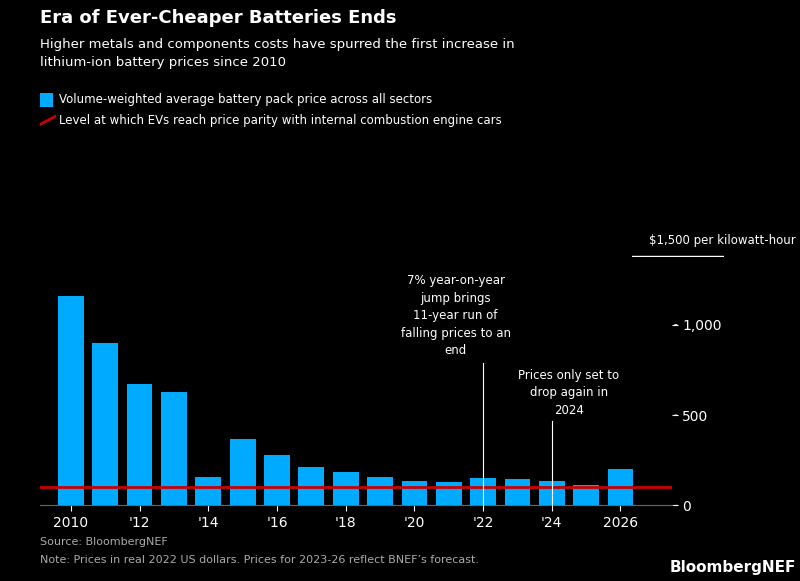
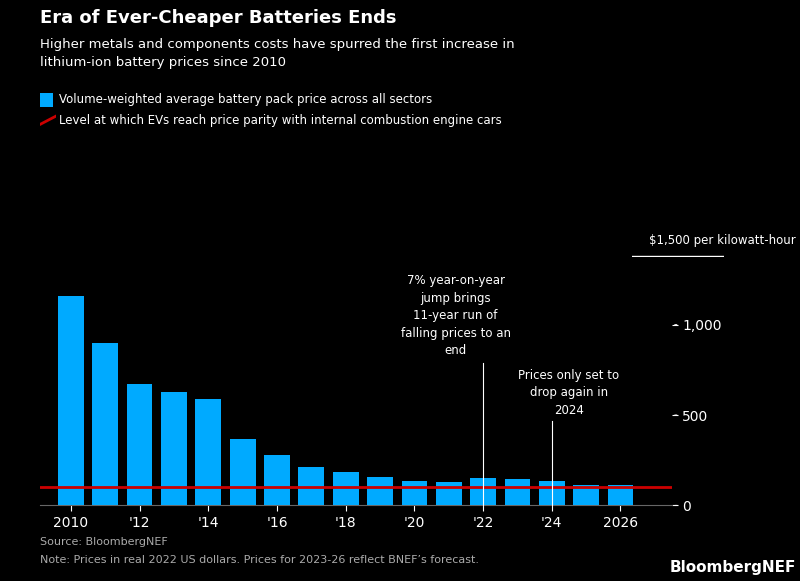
'14: 160 -> 590
2026: 200 -> 110
